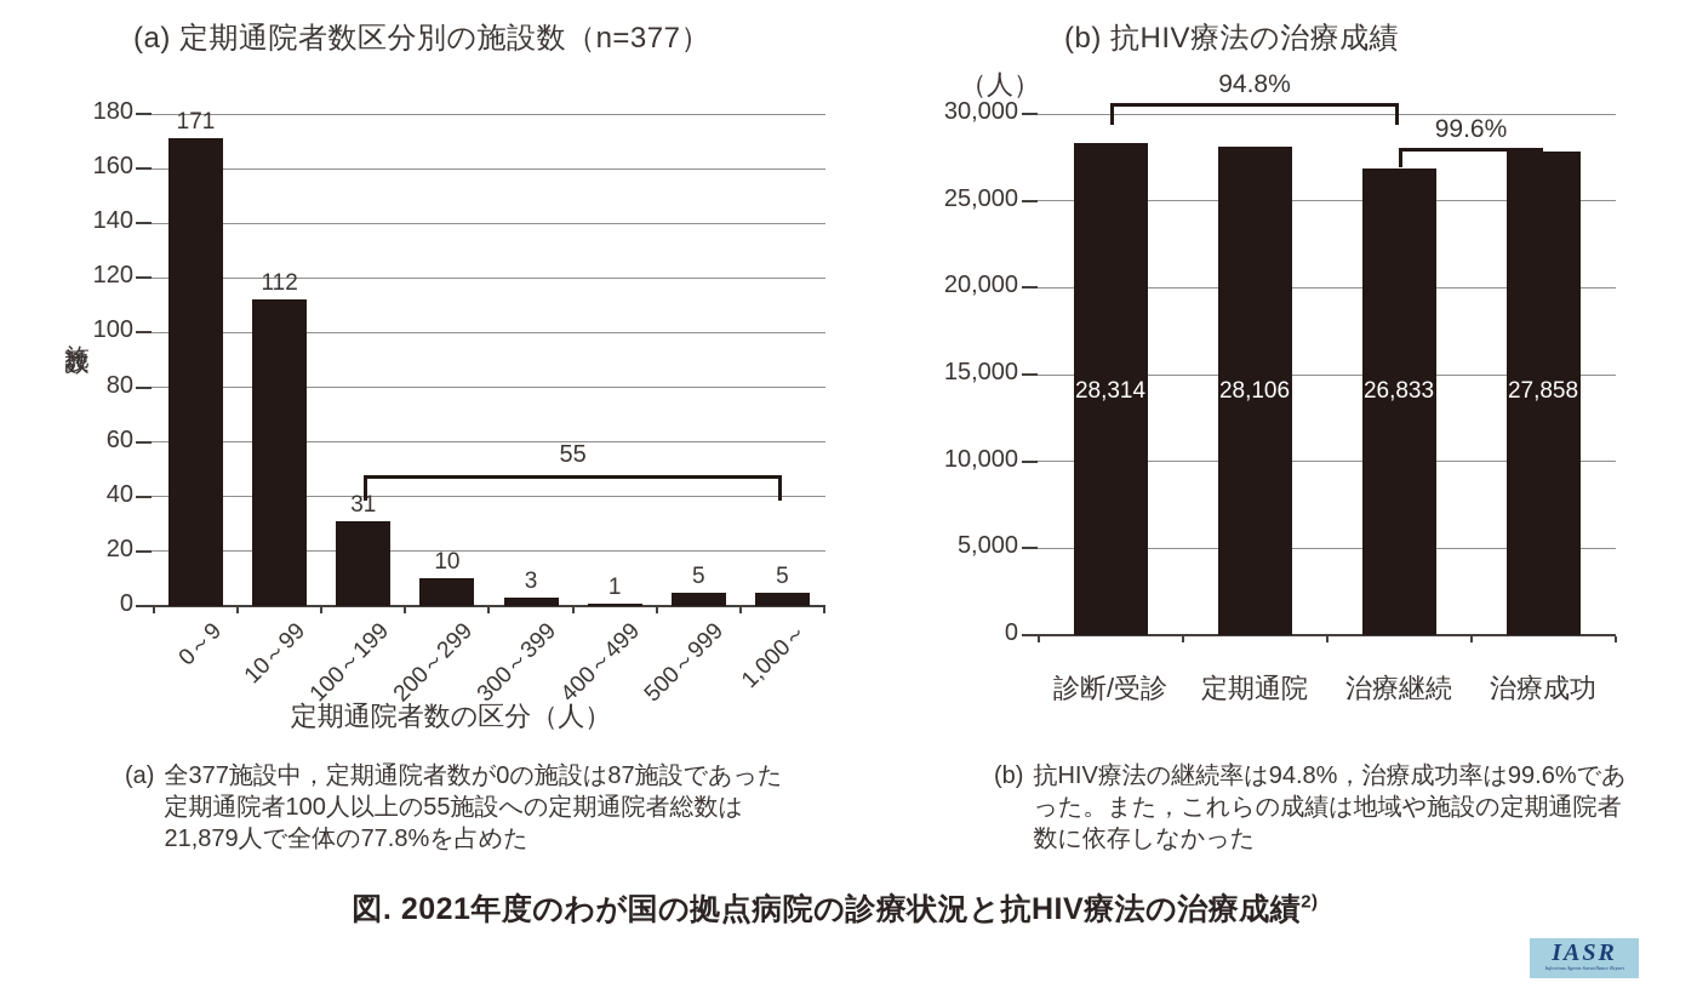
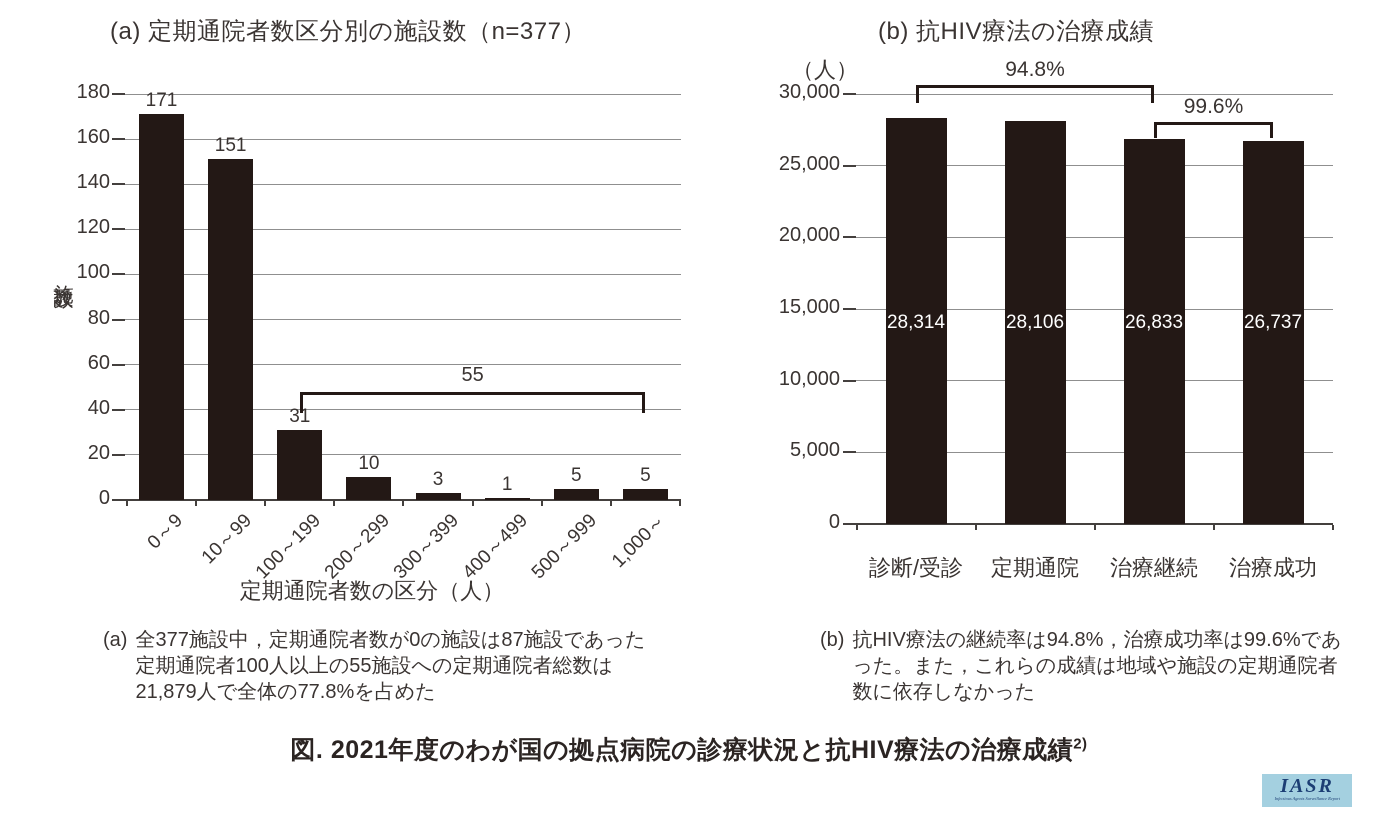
(a) 定期通院者数区分別の施設数（n=377）/10～99: 112 -> 151
(b) 抗HIV療法の治療成績/治療成功: 27,858 -> 26,737
